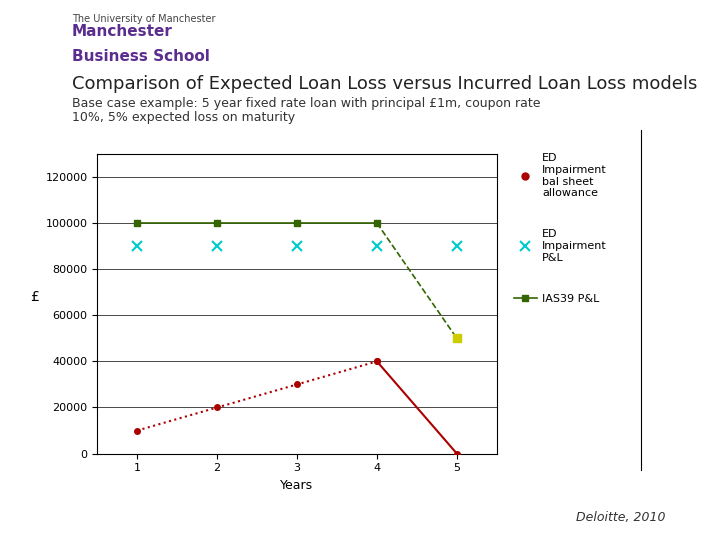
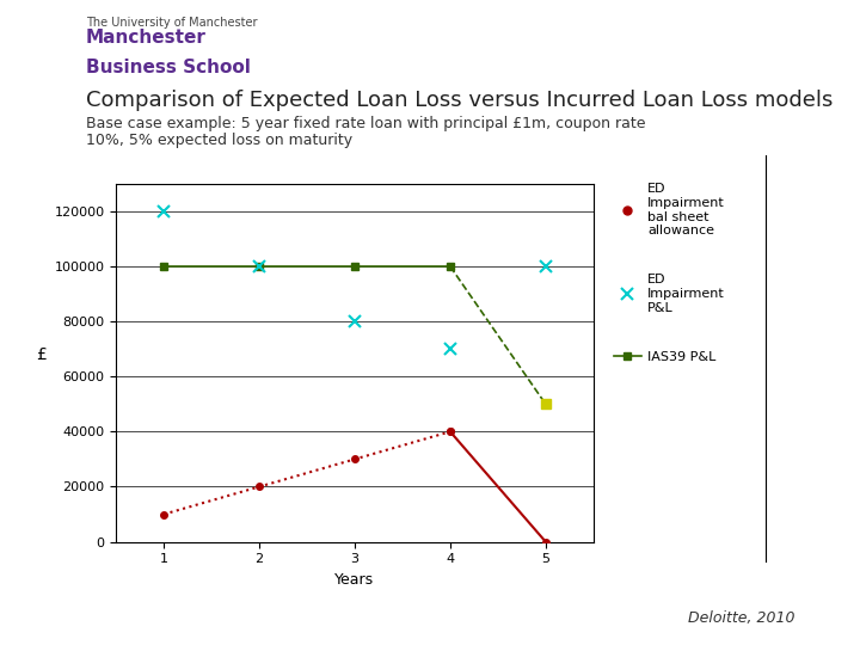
ED Impairment P&L/1: 90000 -> 120000
ED Impairment P&L/2: 90000 -> 100000
ED Impairment P&L/3: 90000 -> 80000
ED Impairment P&L/4: 90000 -> 70000
ED Impairment P&L/5: 90000 -> 100000
